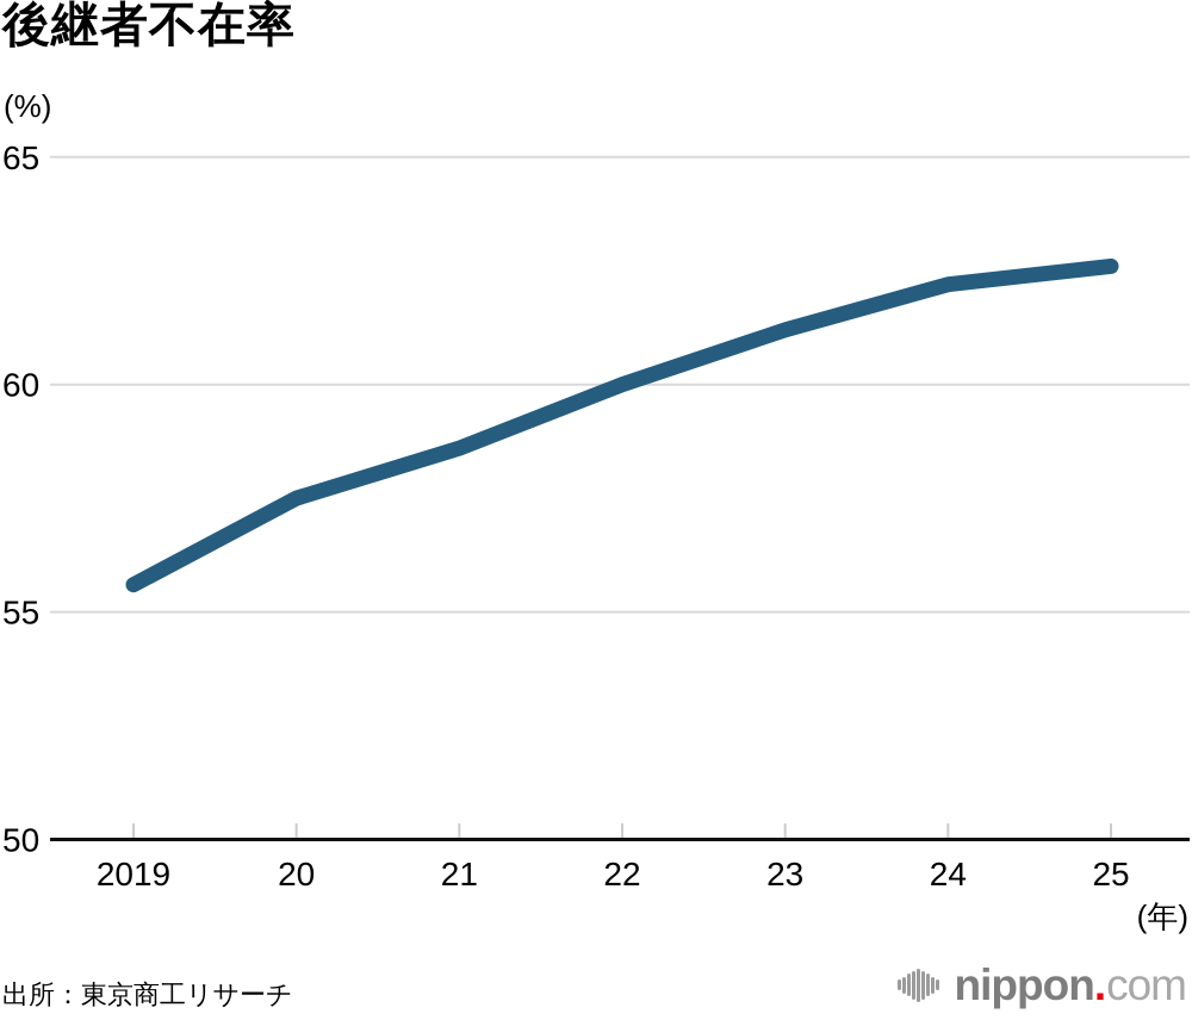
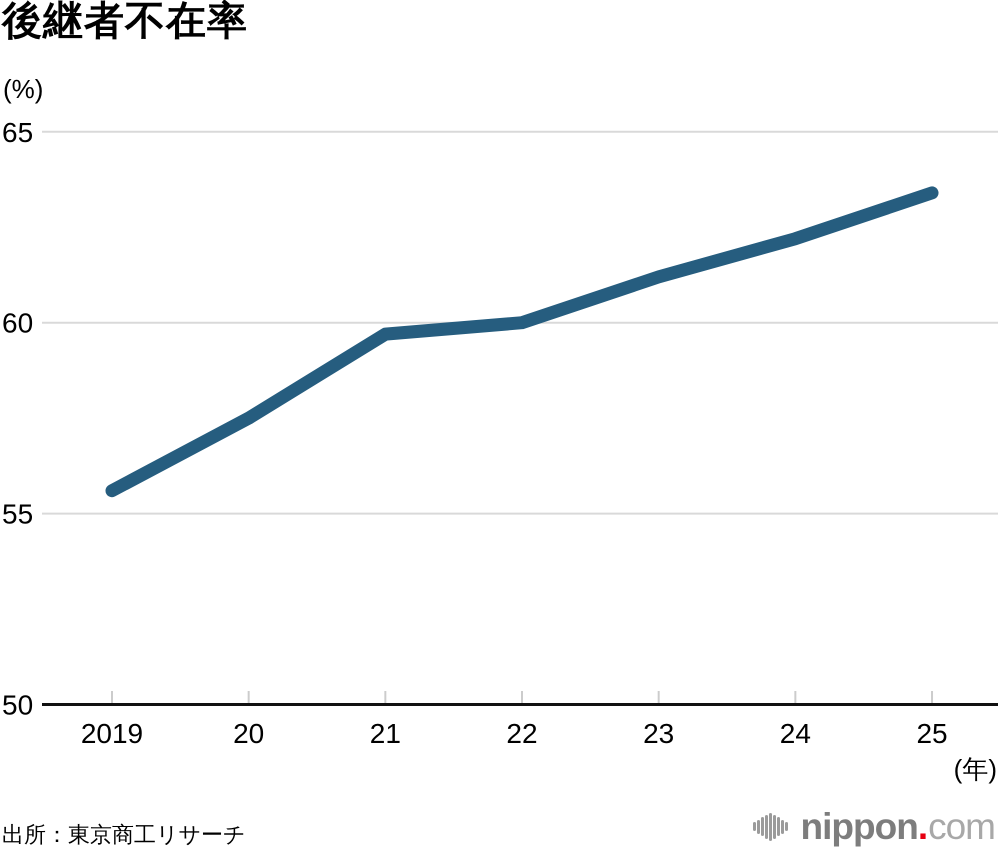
21: 58.6 -> 59.7
25: 62.6 -> 63.4
